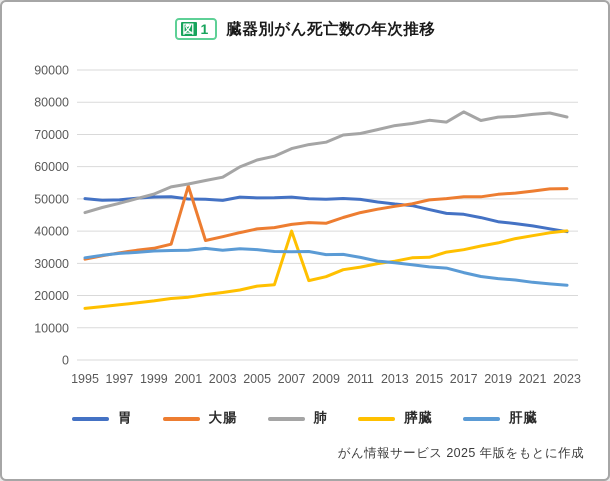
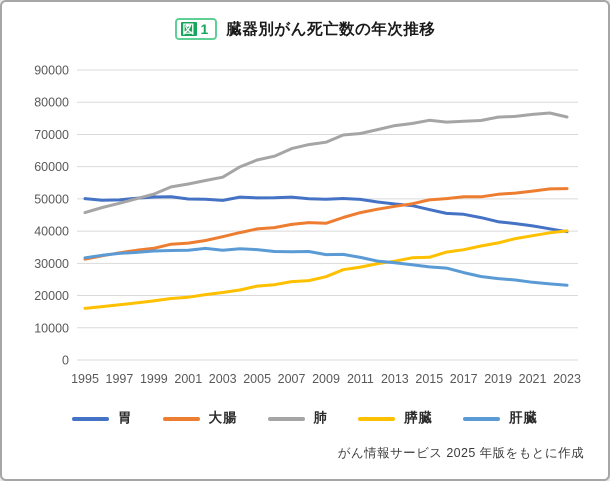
大腸/2001: 54000 -> 36000
膵臓/2007: 40000 -> 24000
肺/2017: 77000 -> 74000
